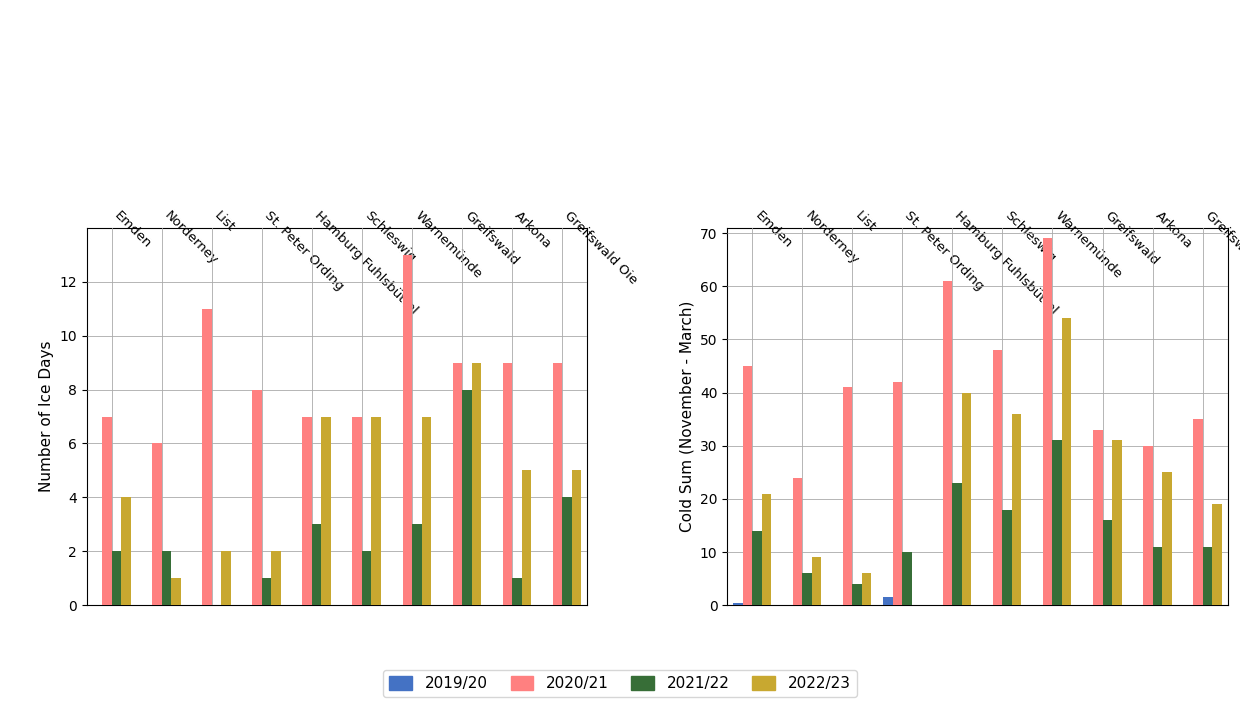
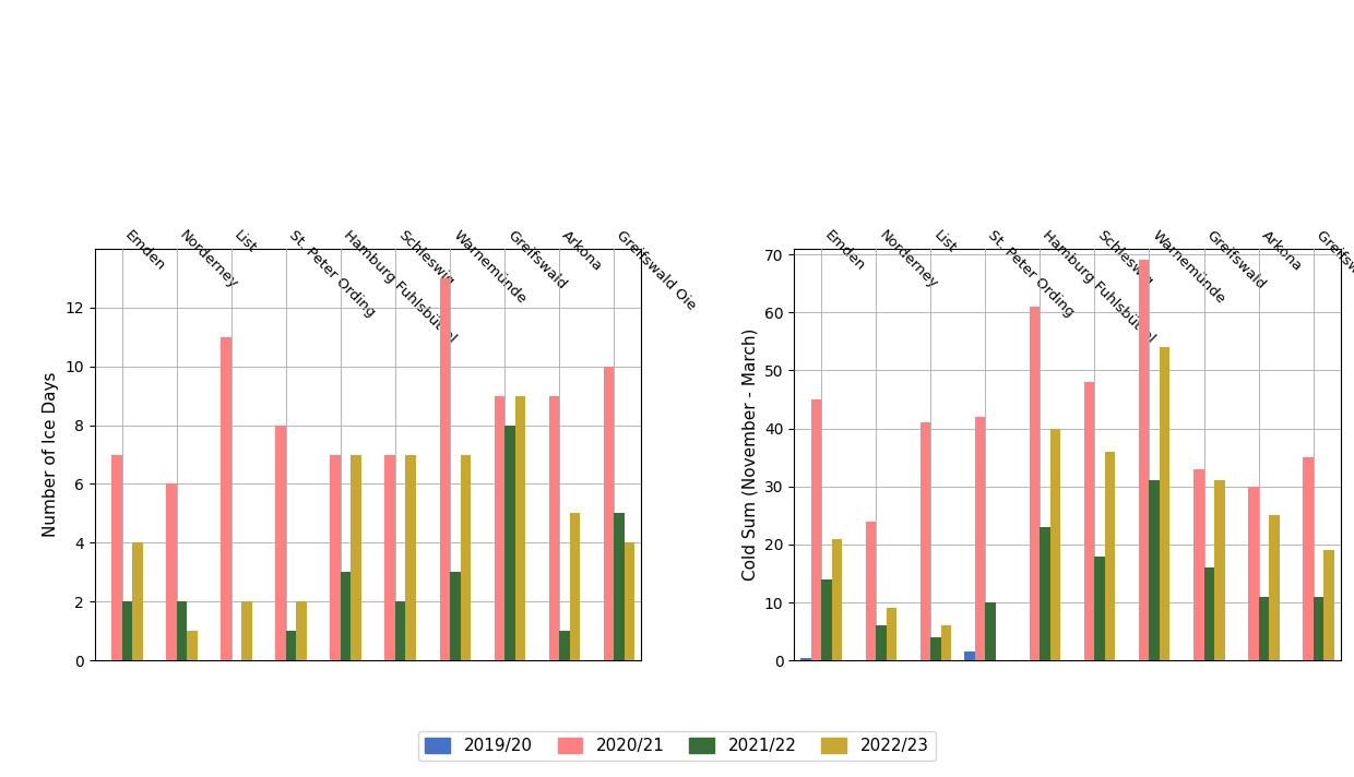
2020/21/Greifswald Oie: 9 -> 10
2021/22/Greifswald Oie: 4 -> 5
2022/23/Greifswald Oie: 5 -> 4
